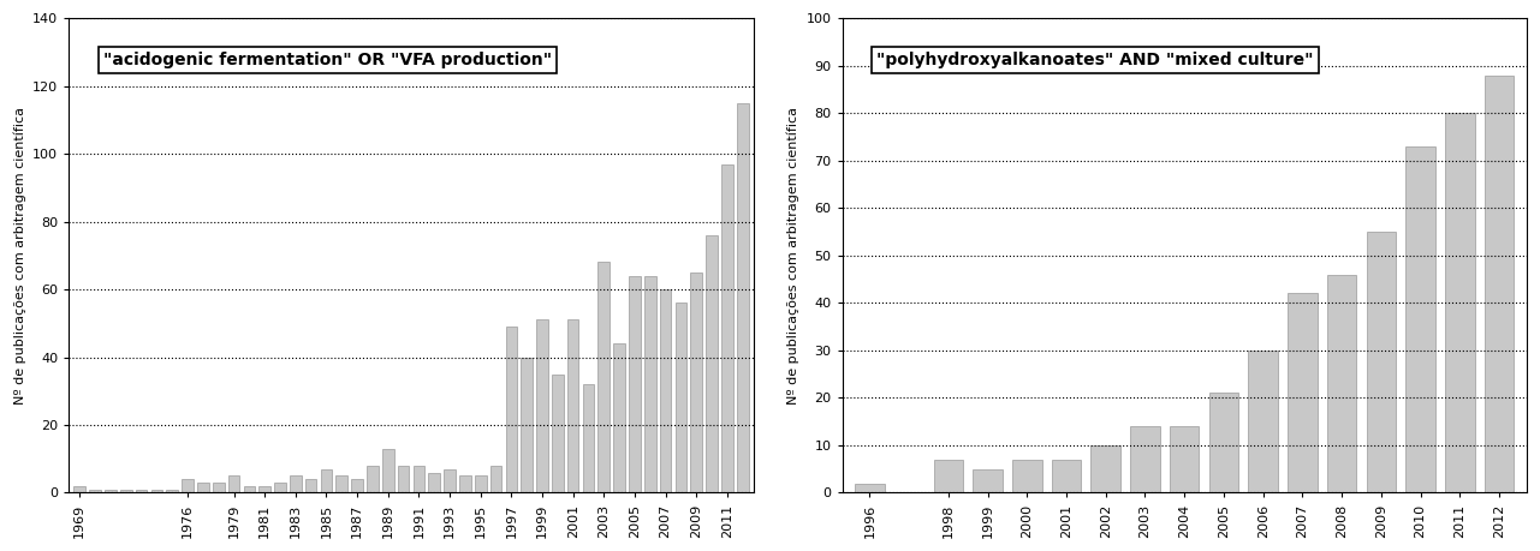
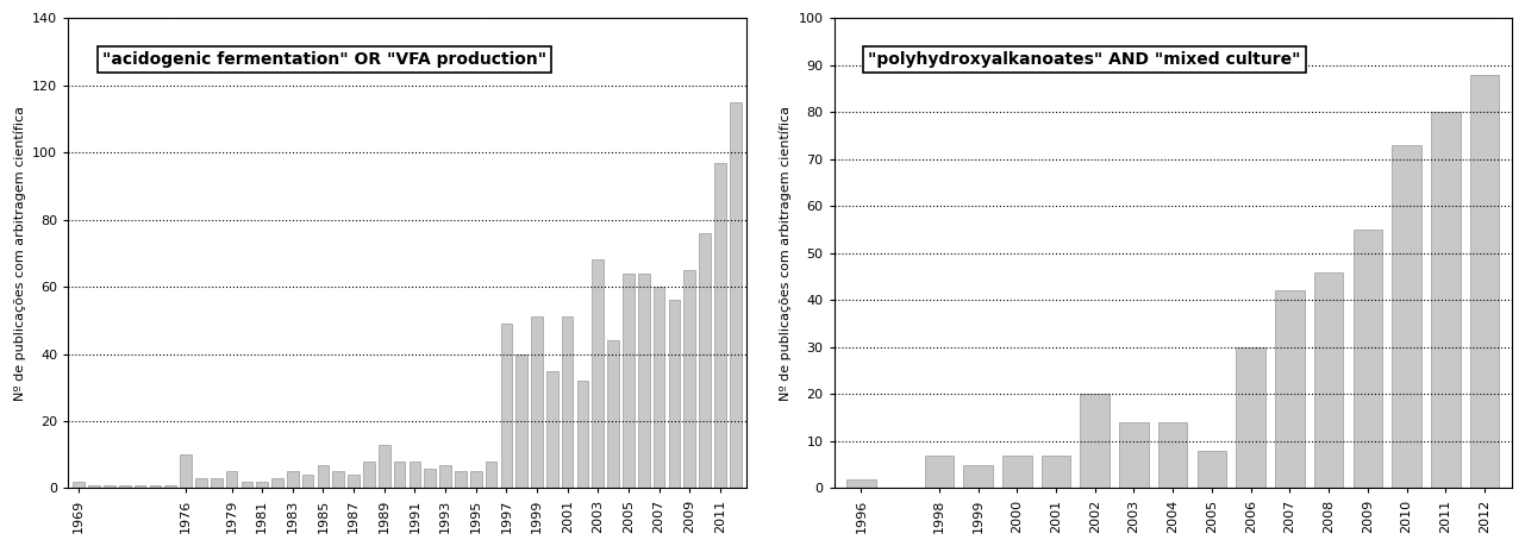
"acidogenic fermentation" OR "VFA production"/1976: 4 -> 10
"polyhydroxyalkanoates" AND "mixed culture"/2002: 10 -> 20
"polyhydroxyalkanoates" AND "mixed culture"/2005: 21 -> 8
